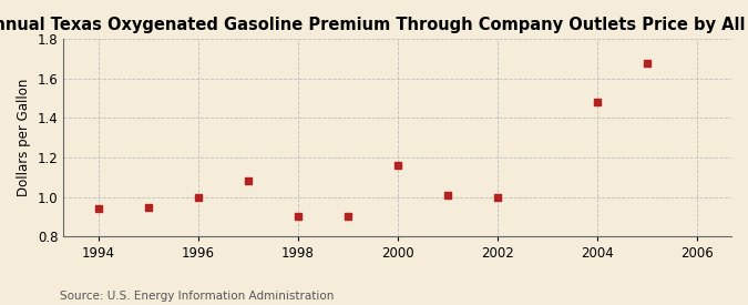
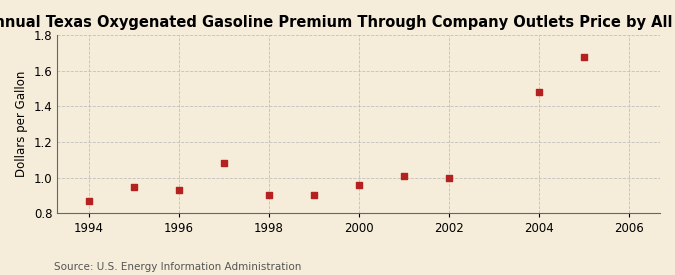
1994: 0.94 -> 0.87
1996: 1.00 -> 0.93
2000: 1.16 -> 0.96
